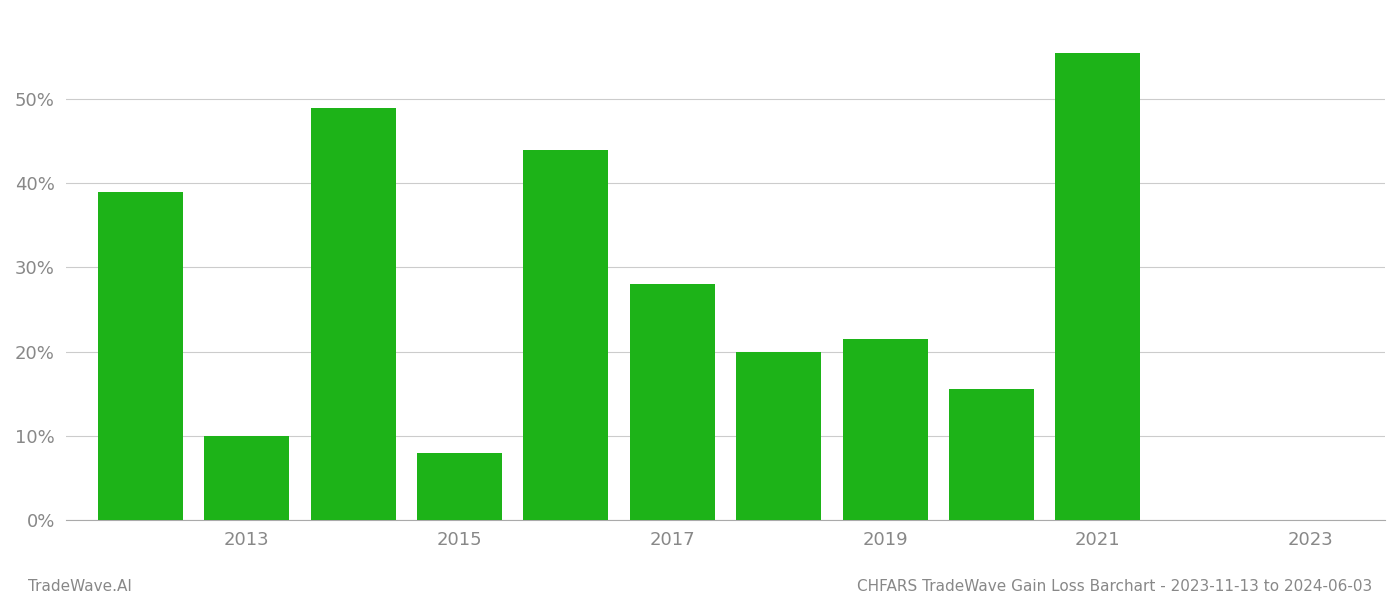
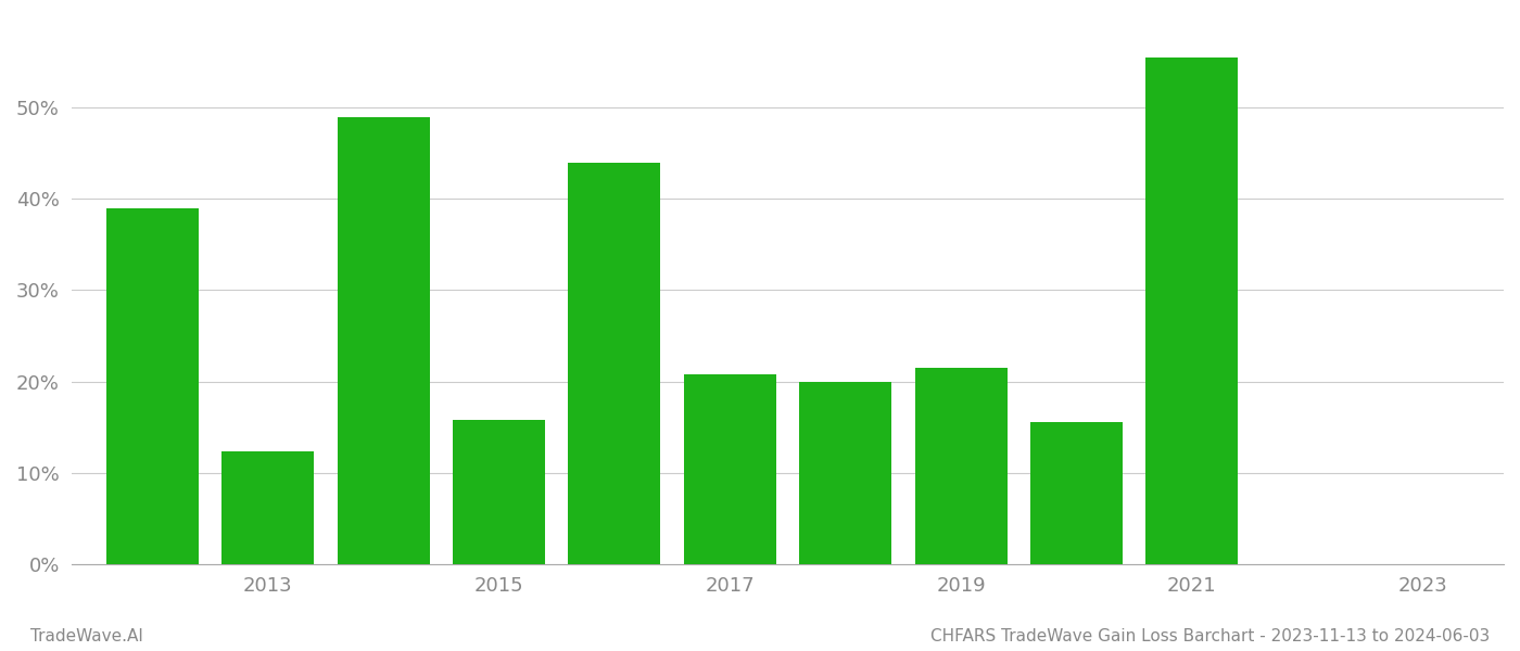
2013: 10.0% -> 12.4%
2015: 8.0% -> 15.8%
2017: 28.0% -> 20.8%
